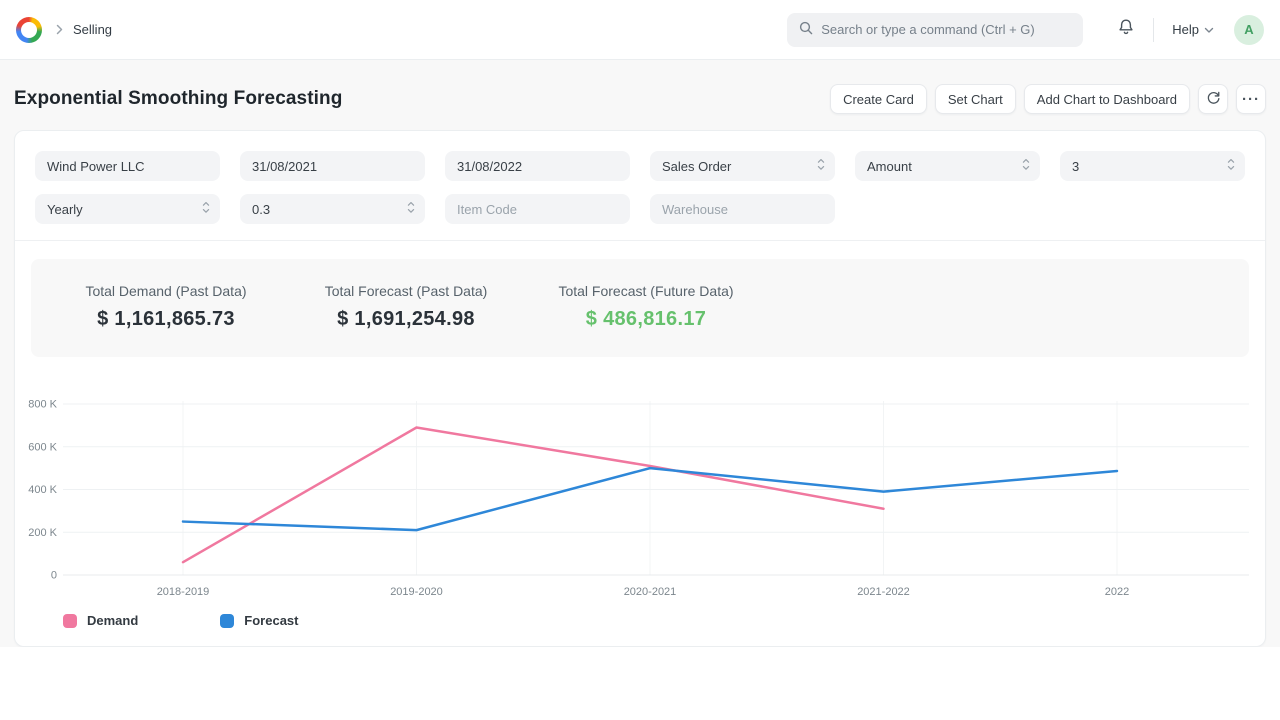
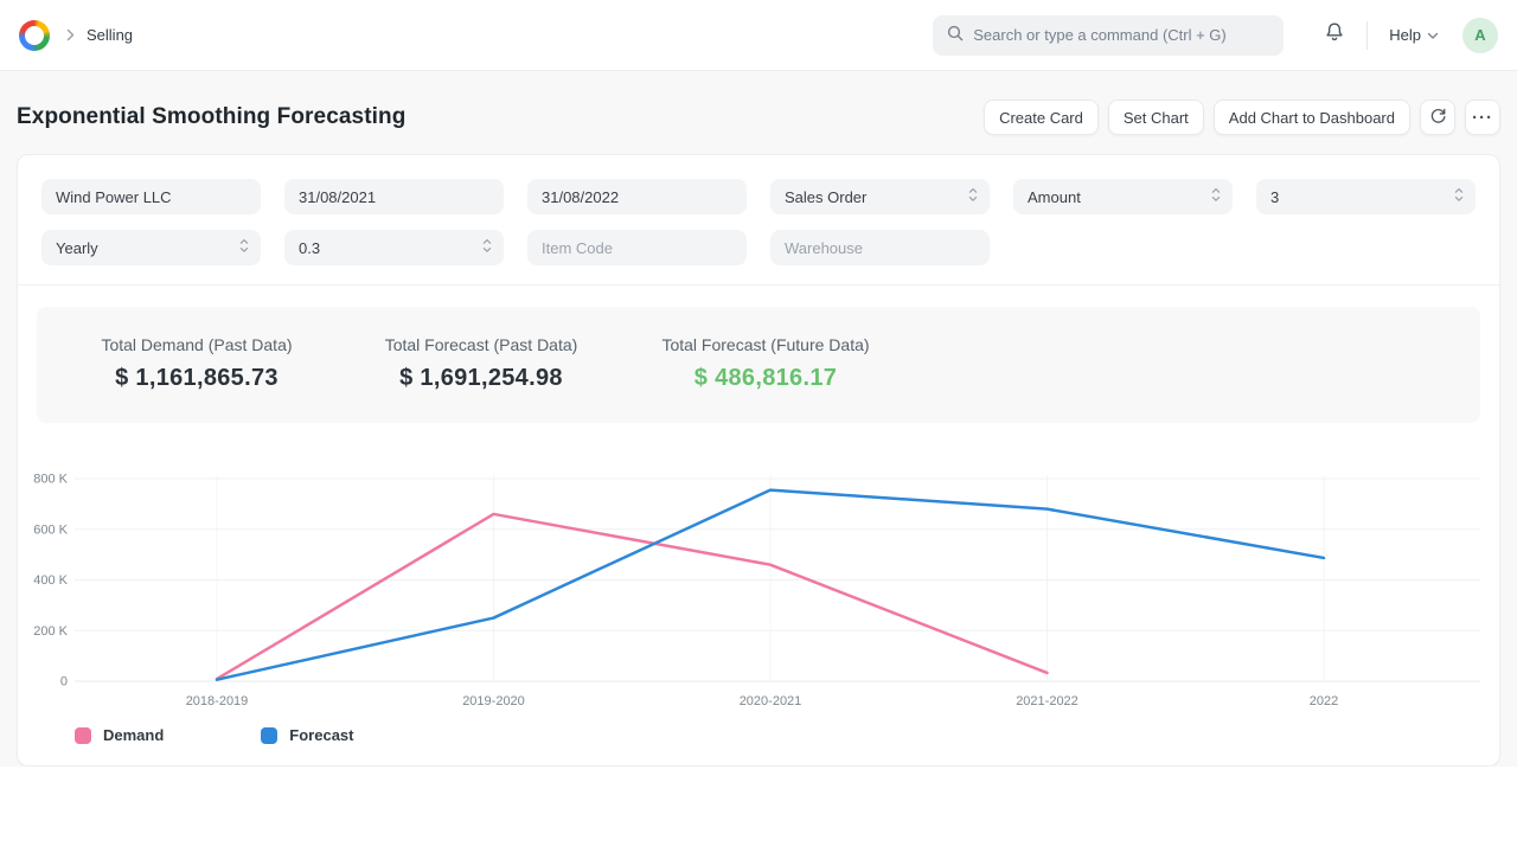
Demand/2018-2019: 60K -> 10K
Forecast/2018-2019: 250K -> 10K
Demand/2019-2020: 690K -> 660K
Forecast/2019-2020: 210K -> 250K
Demand/2020-2021: 510K -> 460K
Forecast/2020-2021: 500K -> 760K
Demand/2021-2022: 310K -> 30K
Forecast/2021-2022: 390K -> 680K
